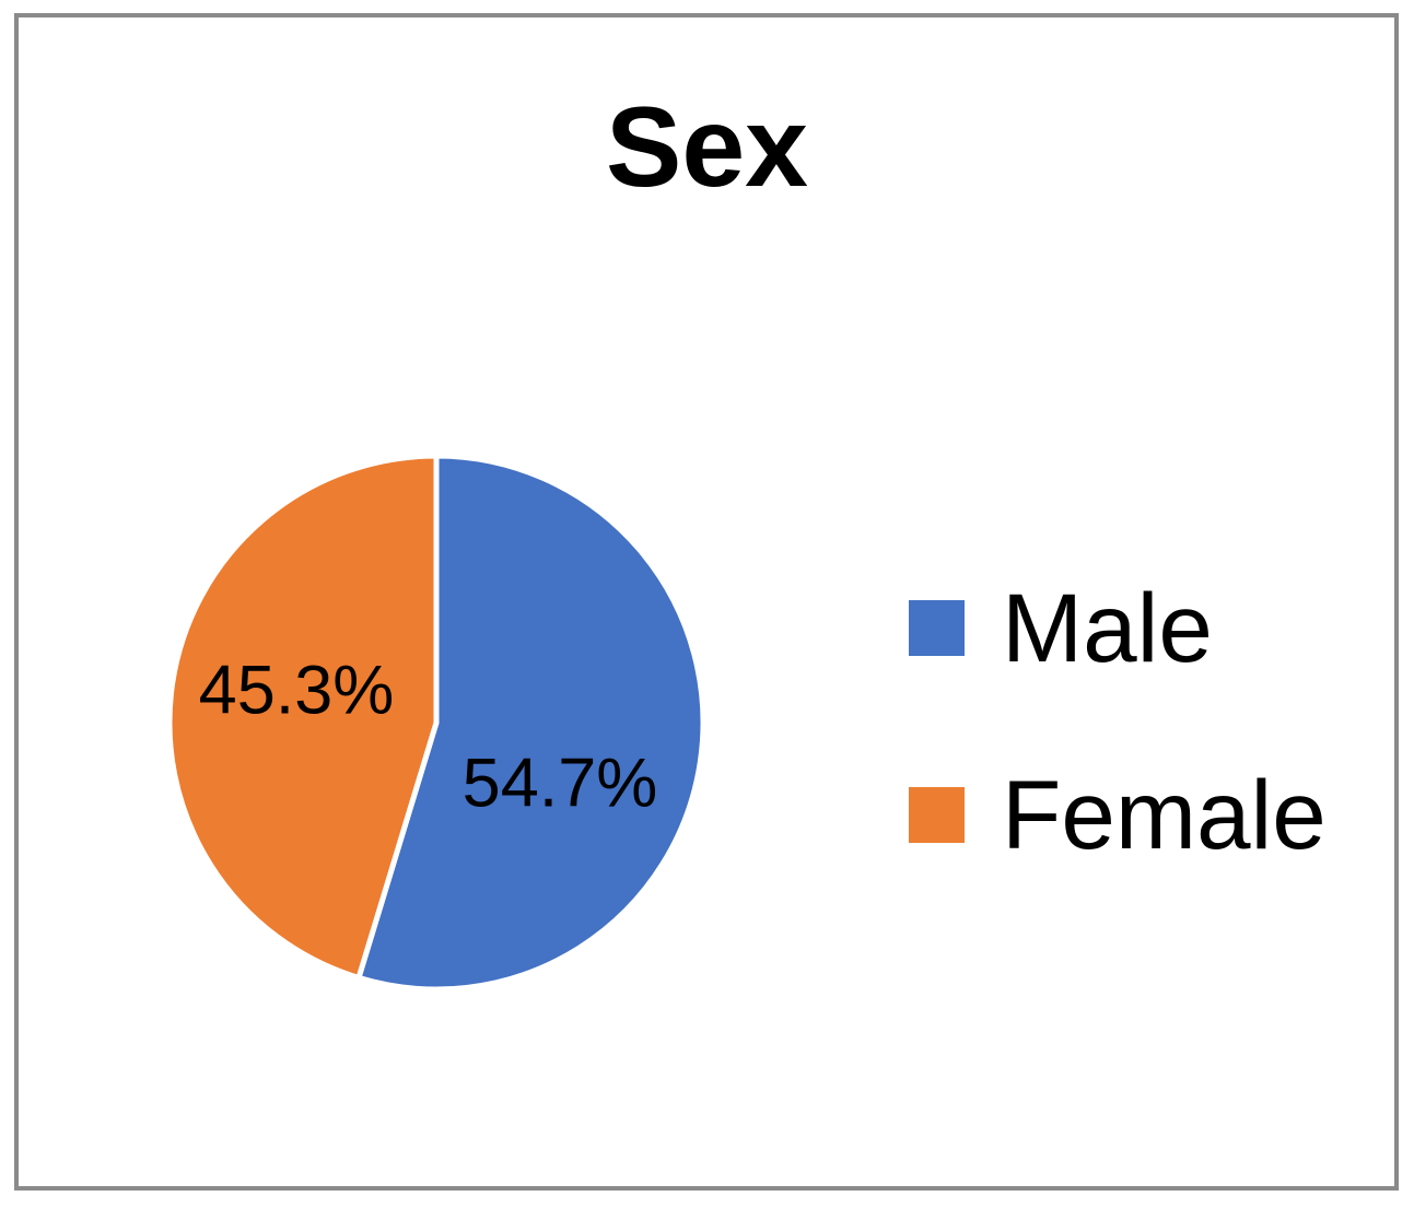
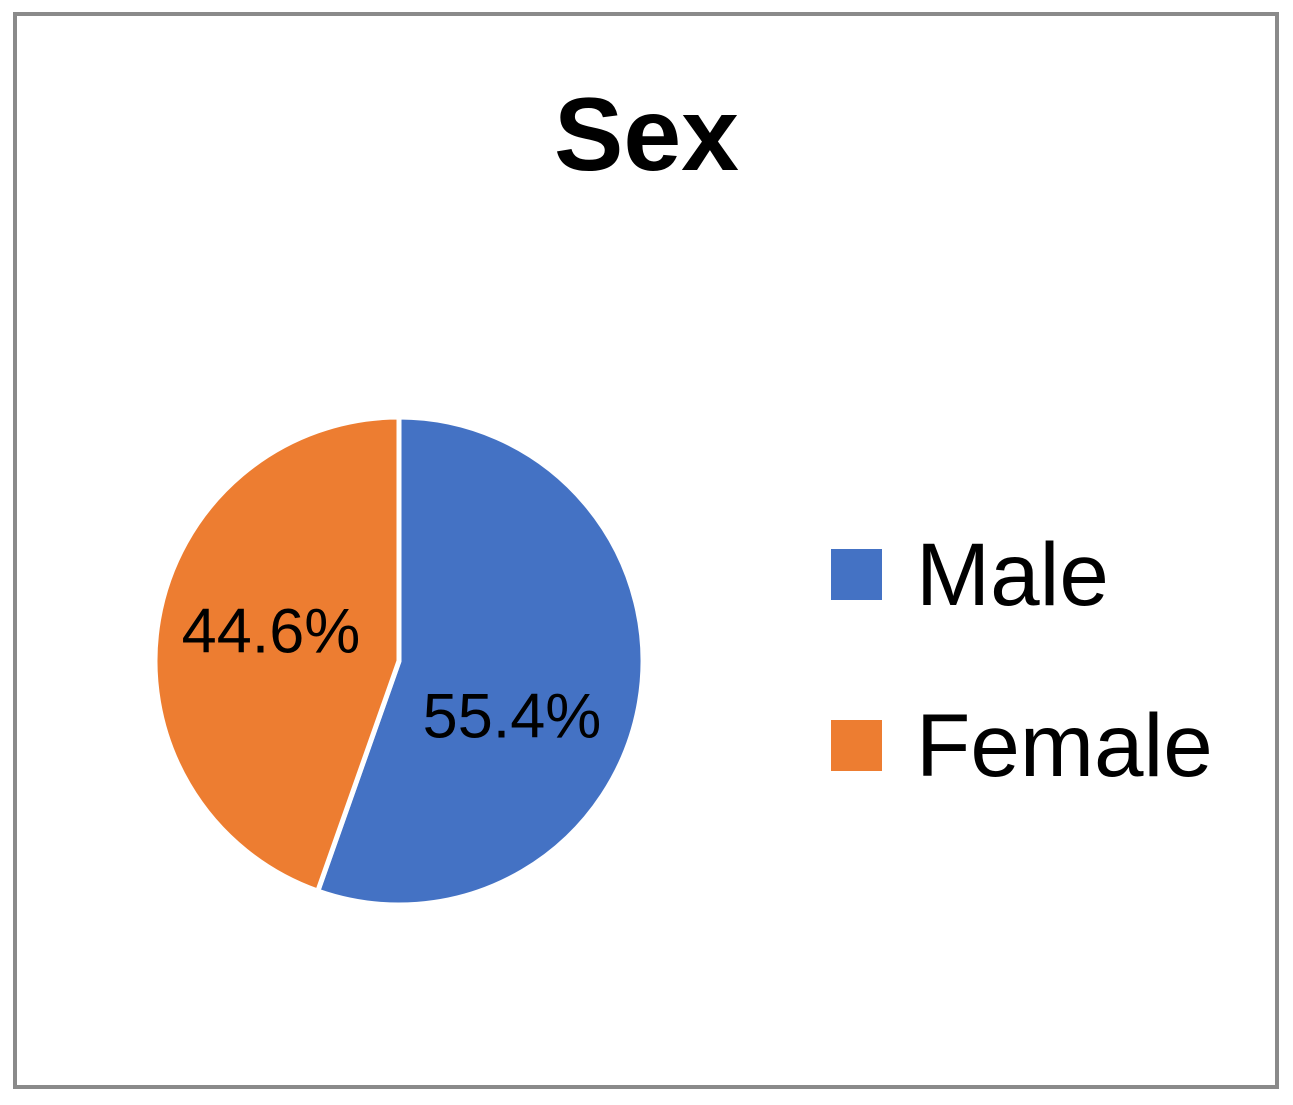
Male: 54.7% -> 55.4%
Female: 45.3% -> 44.6%
